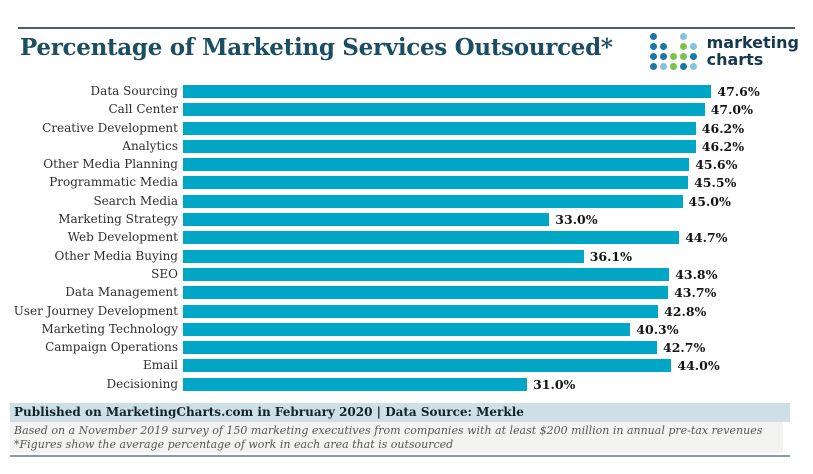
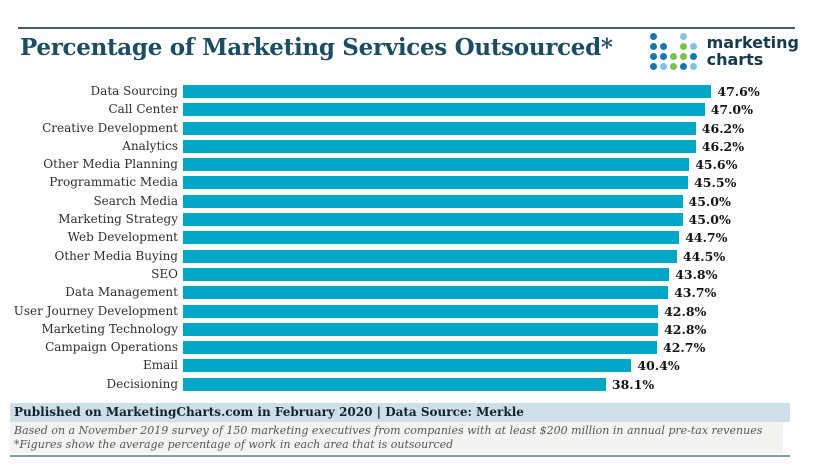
Marketing Strategy: 33.0% -> 45.0%
Other Media Buying: 36.1% -> 44.5%
Marketing Technology: 40.3% -> 42.8%
Email: 44.0% -> 40.4%
Decisioning: 31.0% -> 38.1%
